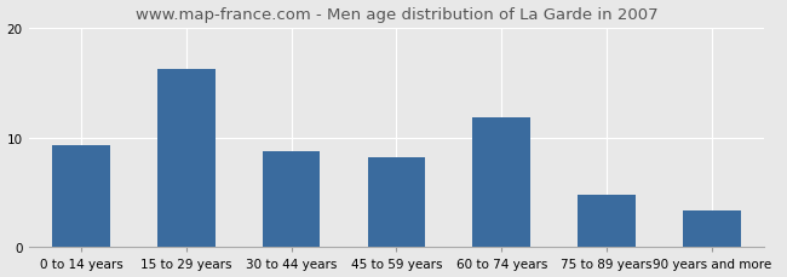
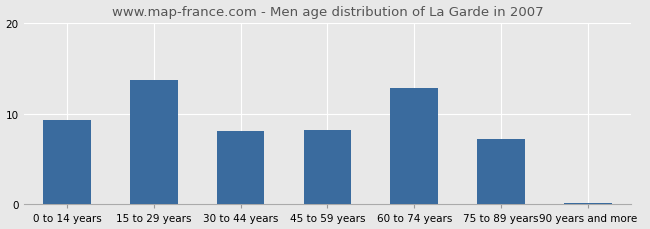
15 to 29 years: 16.2 -> 13.7
30 to 44 years: 8.8 -> 8.1
60 to 74 years: 11.8 -> 12.8
75 to 89 years: 4.8 -> 7.2
90 years and more: 3.4 -> 0.2
